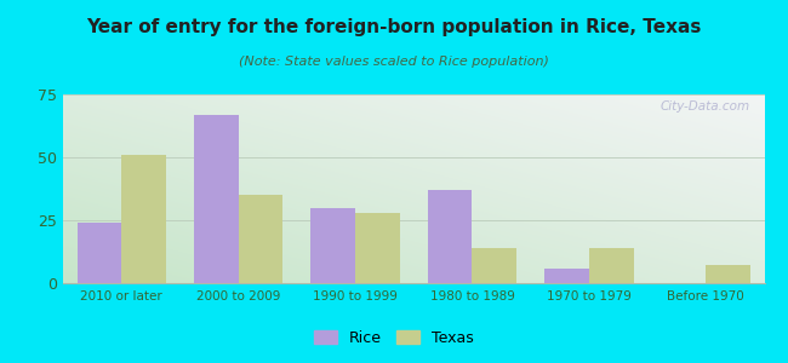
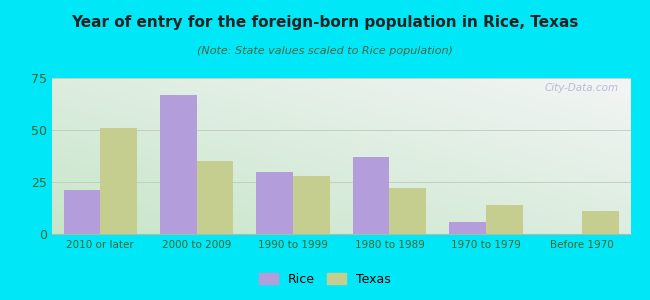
Rice/2010 or later: 24 -> 21
Texas/1980 to 1989: 14 -> 22
Texas/Before 1970: 7 -> 11
